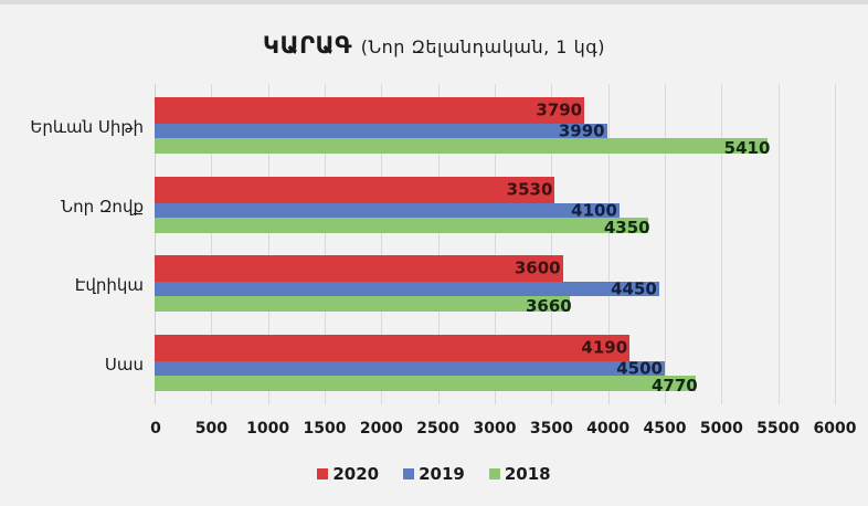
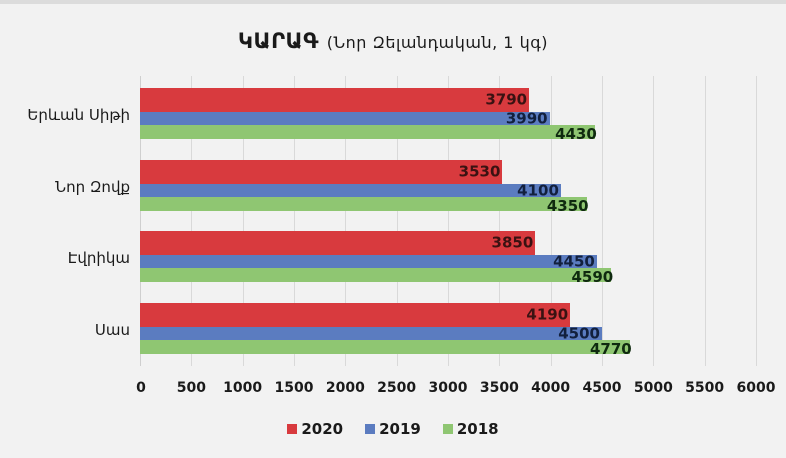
2018/Երևան Սիթի: 5410 -> 4430
2020/Էվրիկա: 3600 -> 3850
2018/Էվրիկա: 3660 -> 4590
